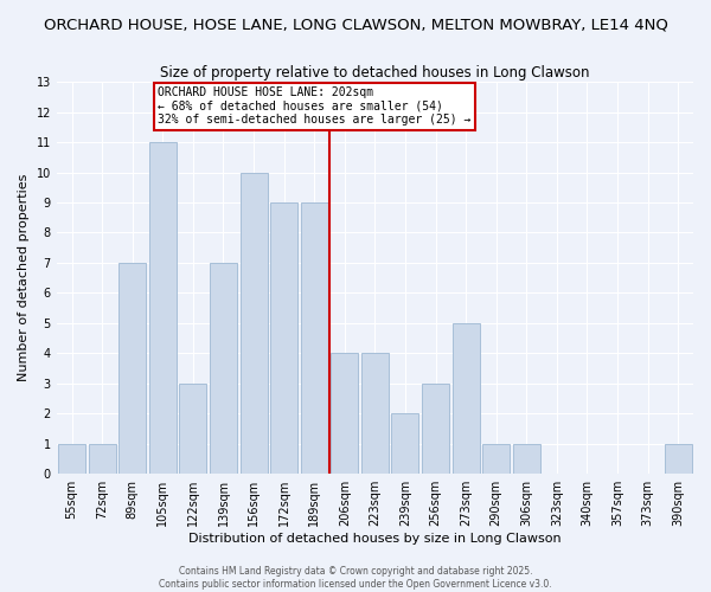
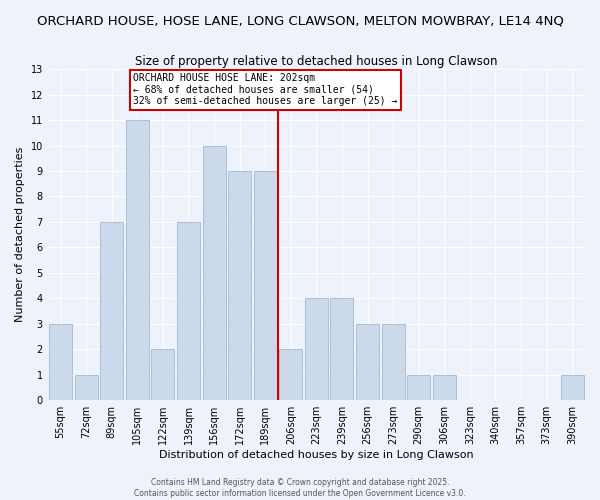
55sqm: 1 -> 3
122sqm: 3 -> 2
206sqm: 4 -> 2
239sqm: 2 -> 4
273sqm: 5 -> 3
